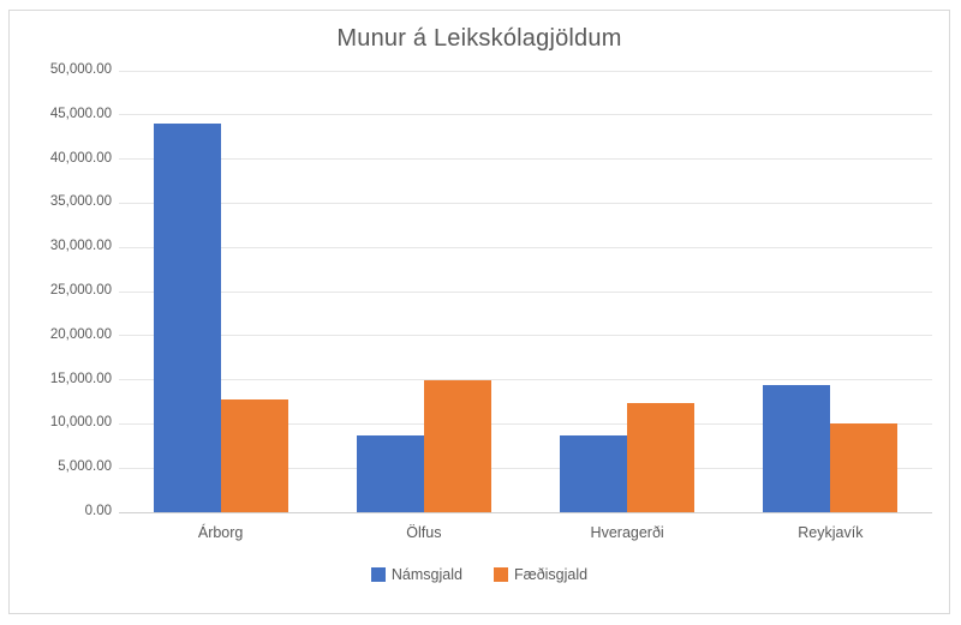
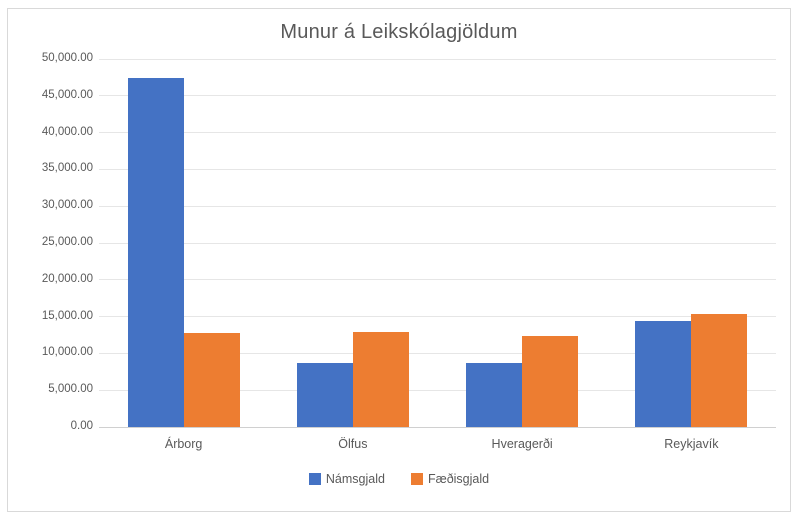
Námsgjald/Árborg: 44000 -> 47000
Fæðisgjald/Ölfus: 15000 -> 13000
Fæðisgjald/Reykjavík: 10000 -> 15000
